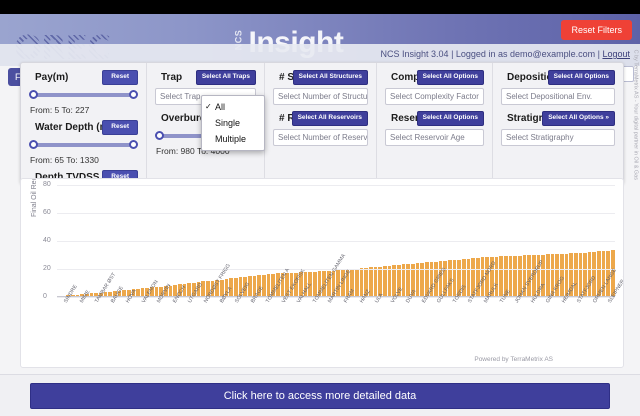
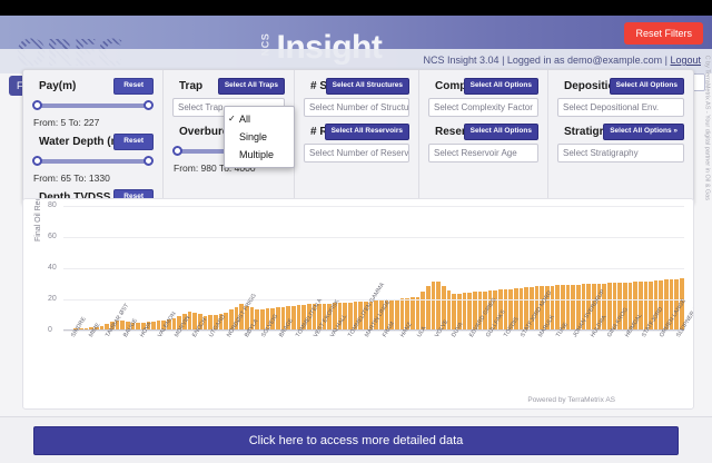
BAUGE: 4 -> 7
ENOCH: 8 -> 12
BØYLA: 12 -> 17
VOLVE: 22 -> 33
